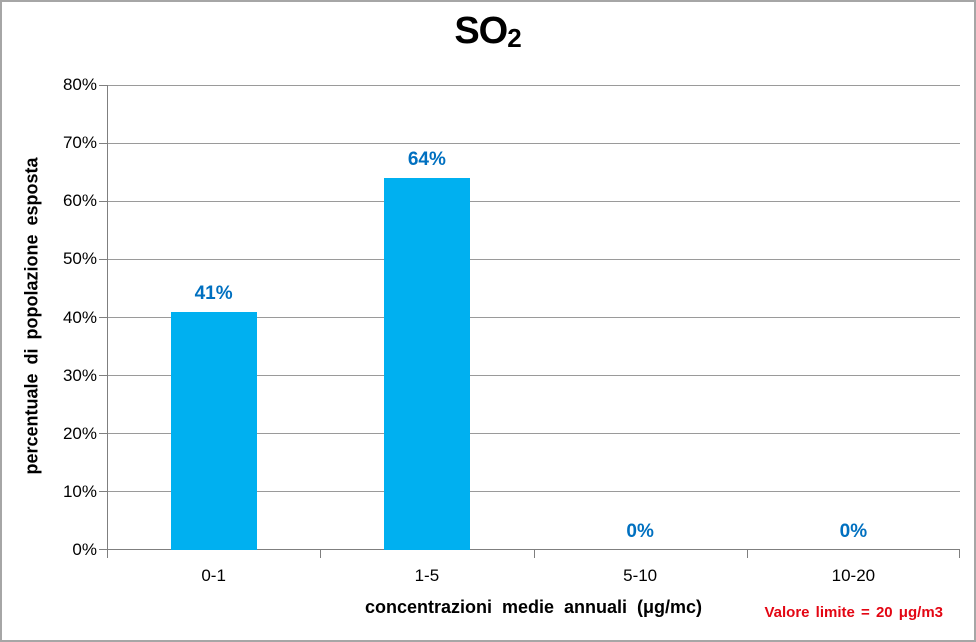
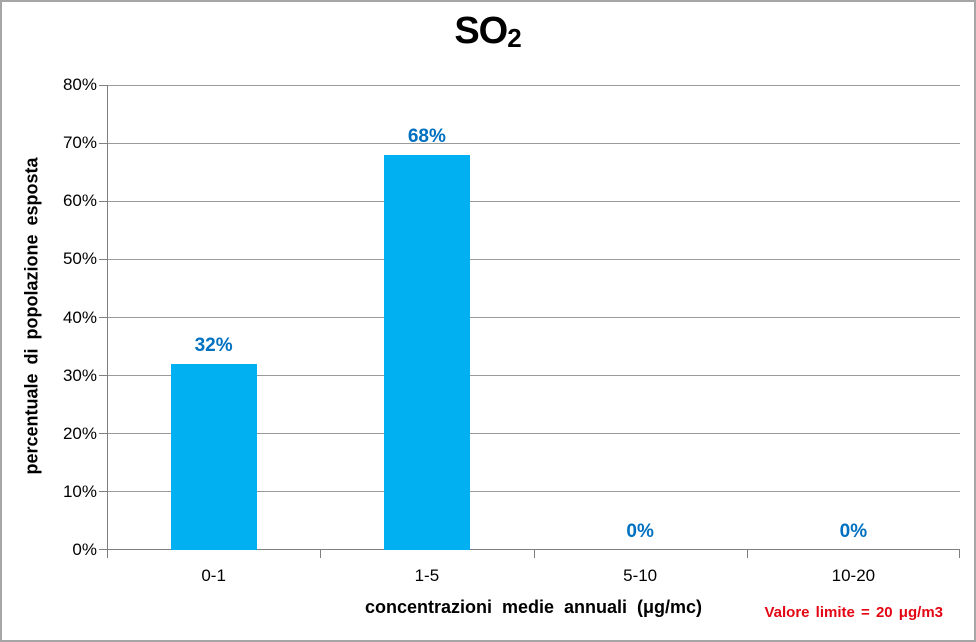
0-1: 41% -> 32%
1-5: 64% -> 68%
